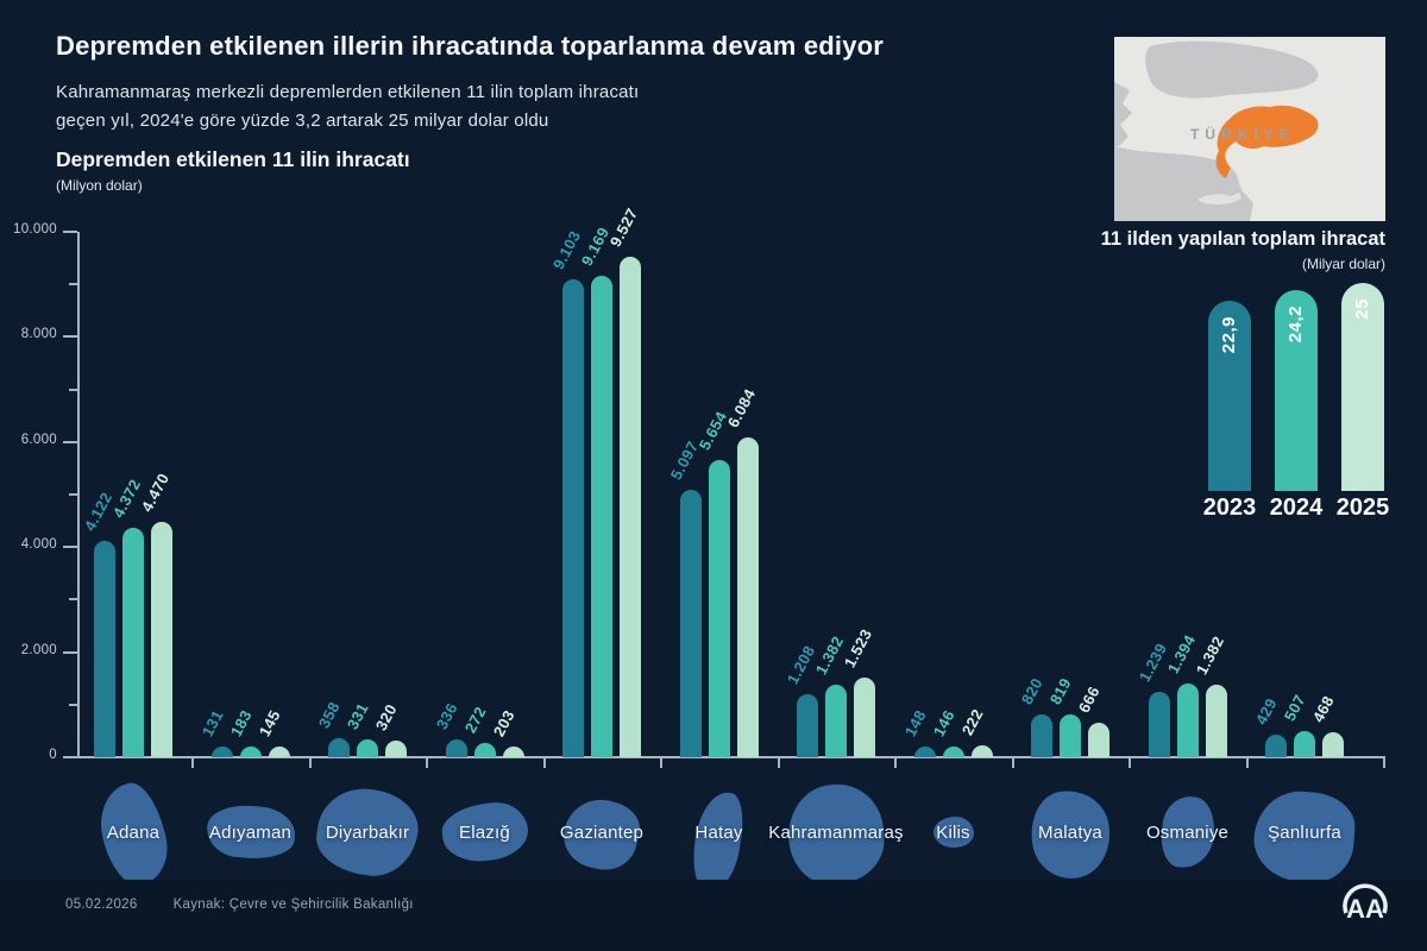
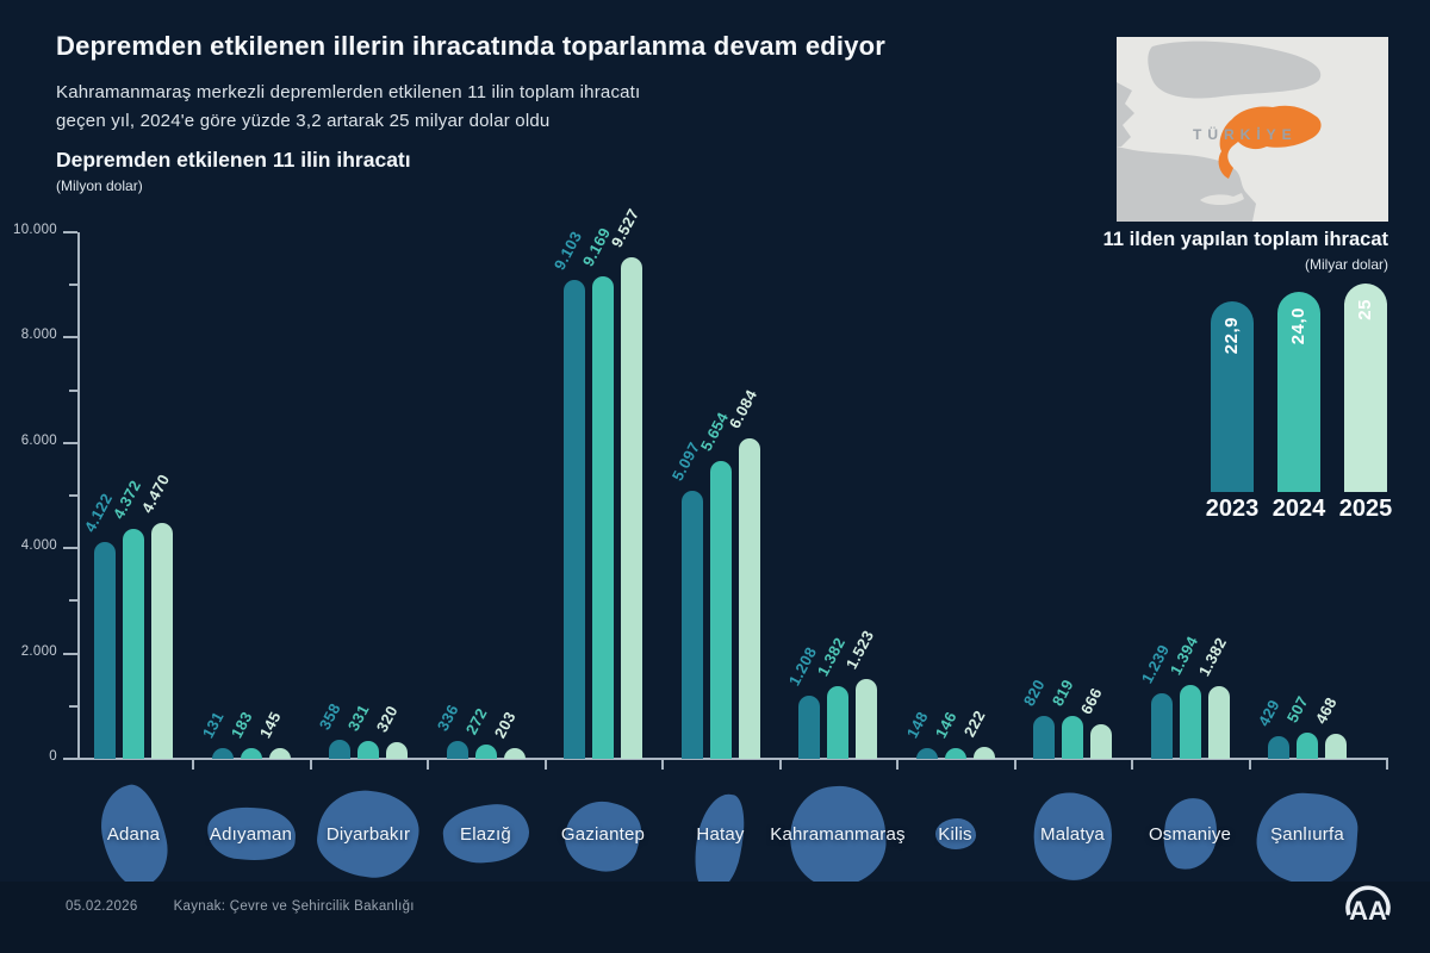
11 ilden yapılan toplam ihracat/2024: 24,2 -> 24,0
